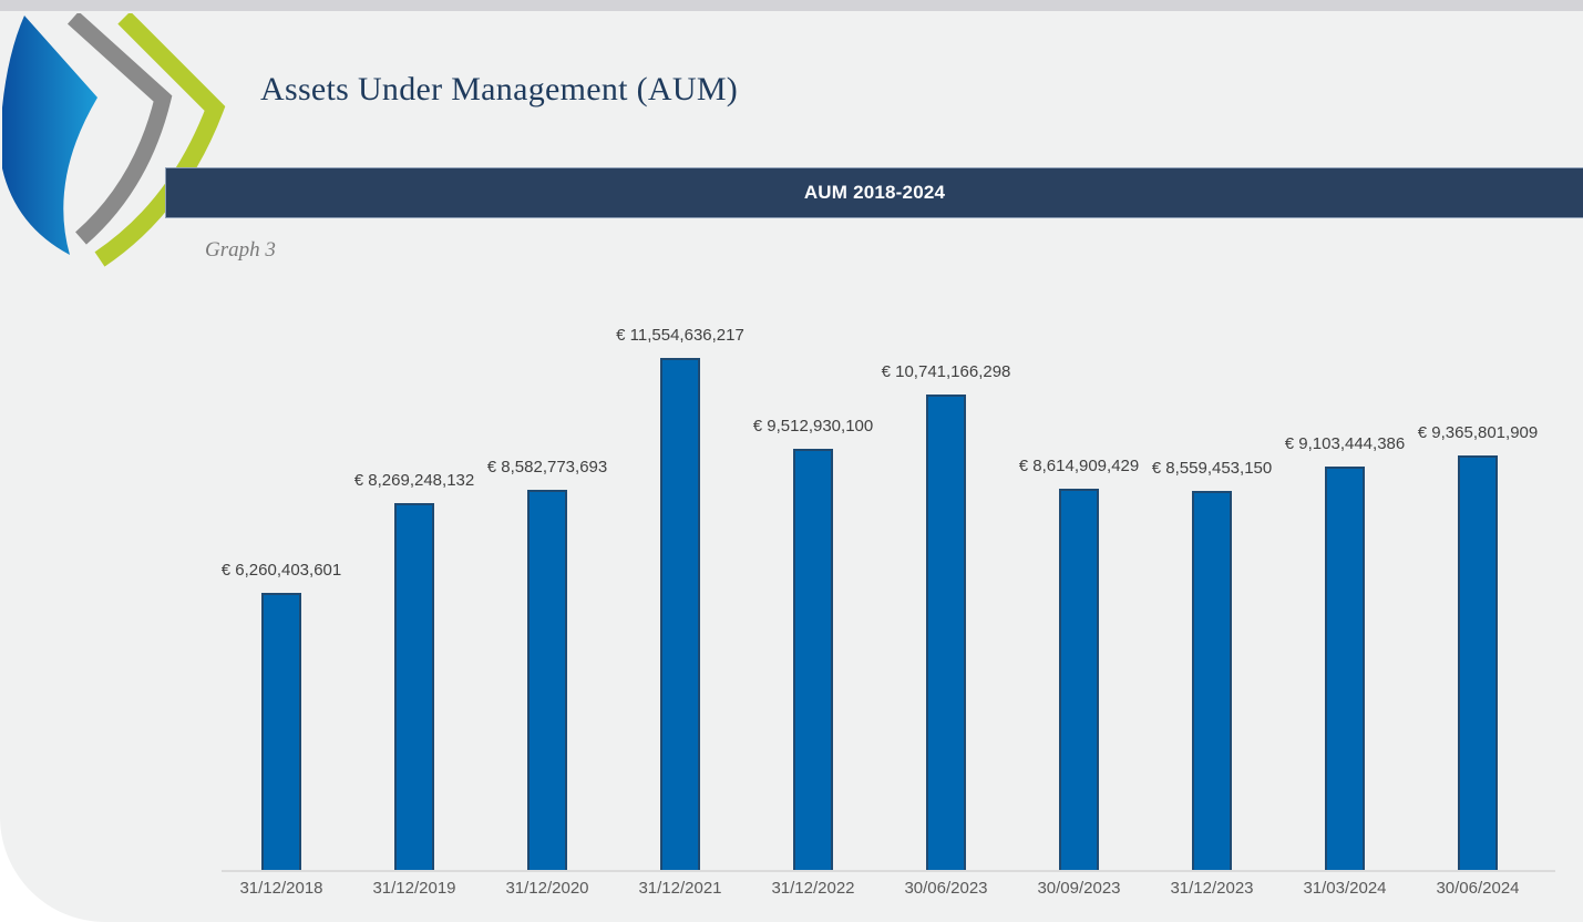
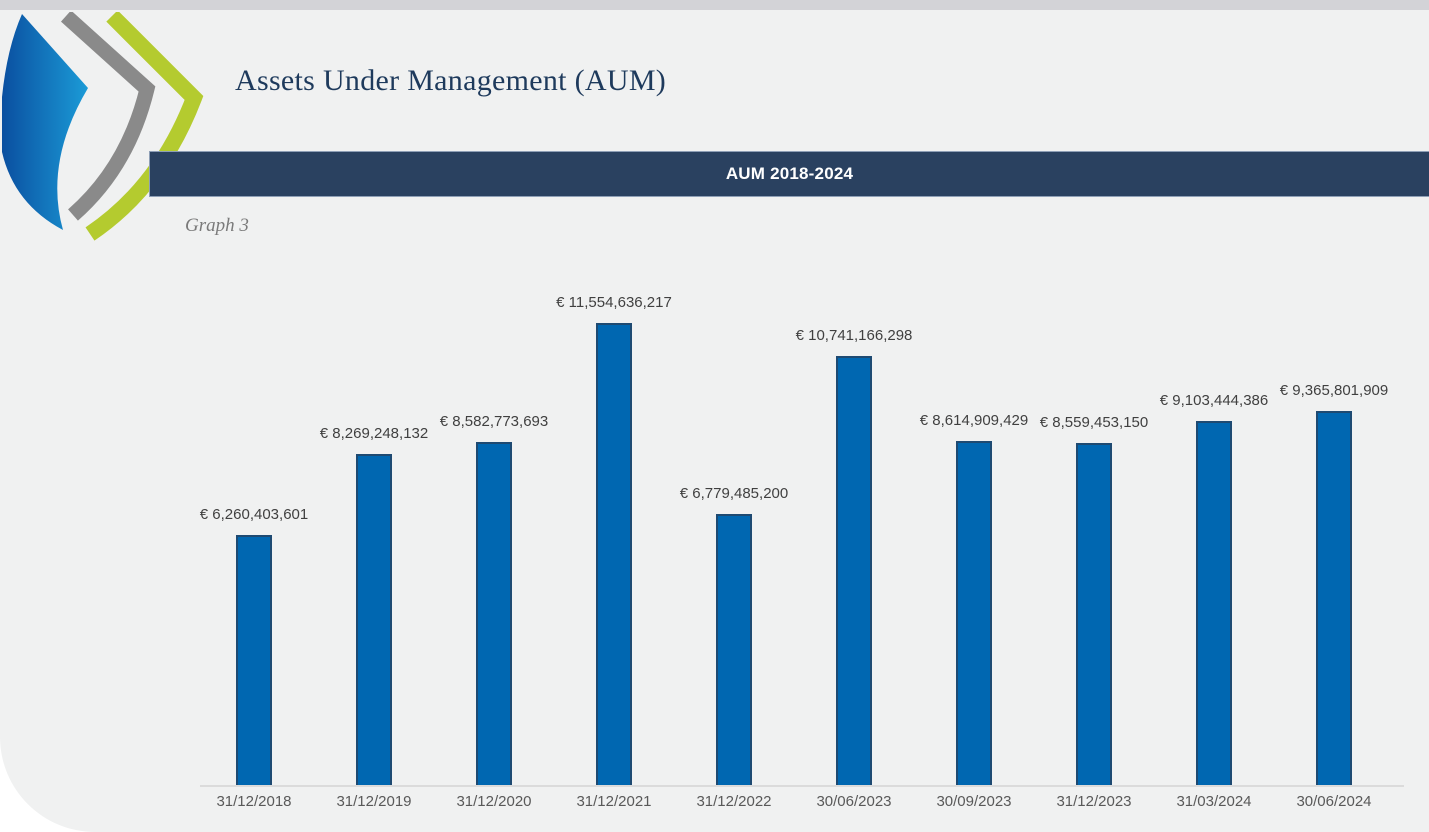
31/12/2022: 9,512,930,100 -> 6,779,485,200
